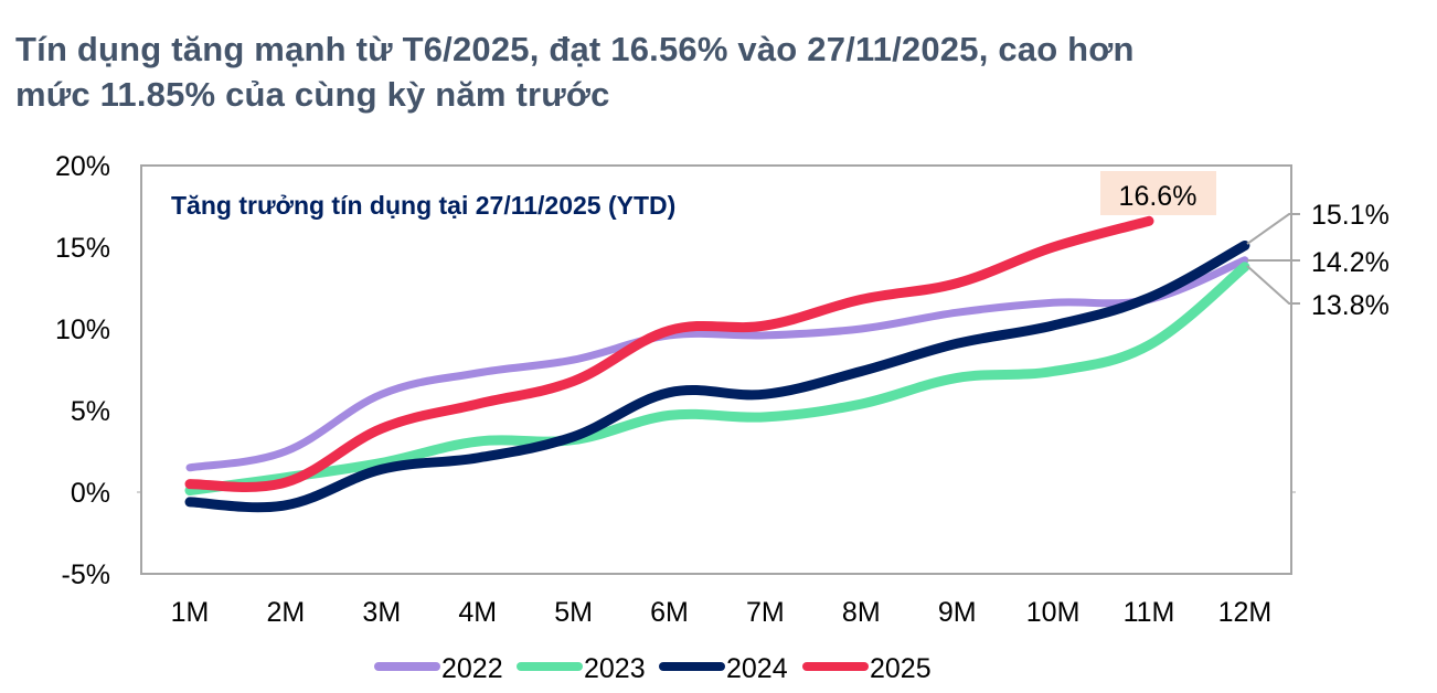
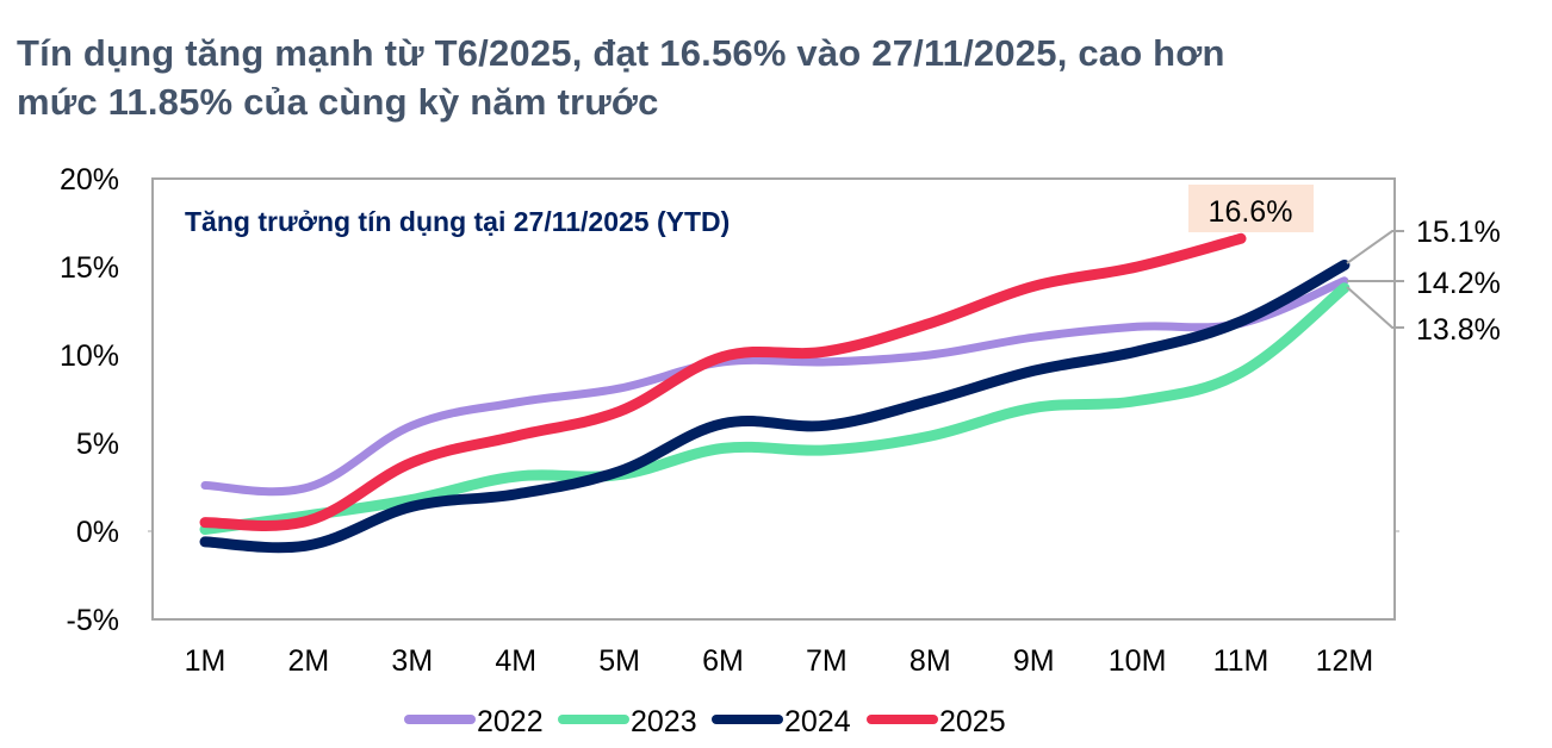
2022/1M: 1.5% -> 2.6%
2025/9M: 12.8% -> 13.9%
